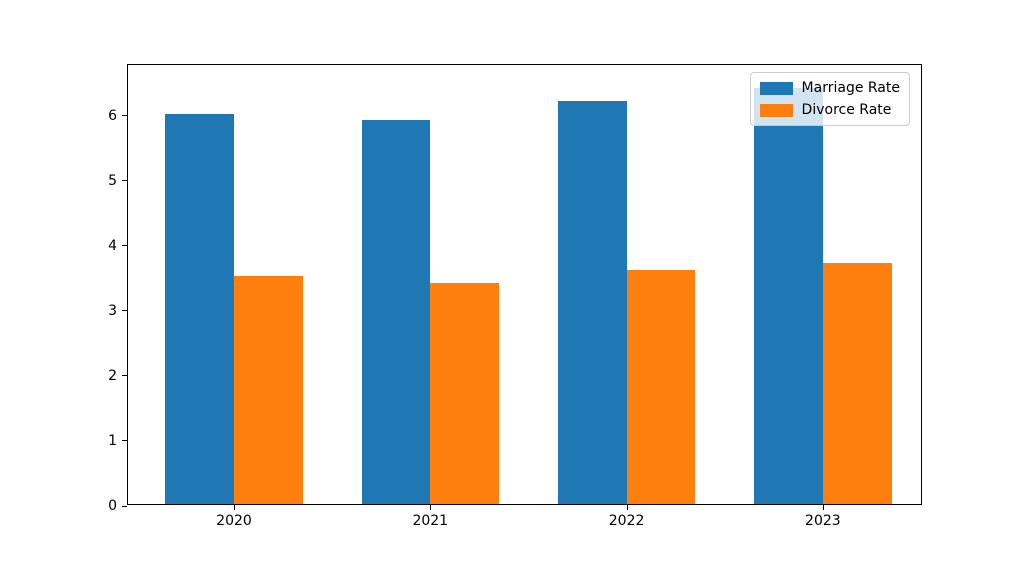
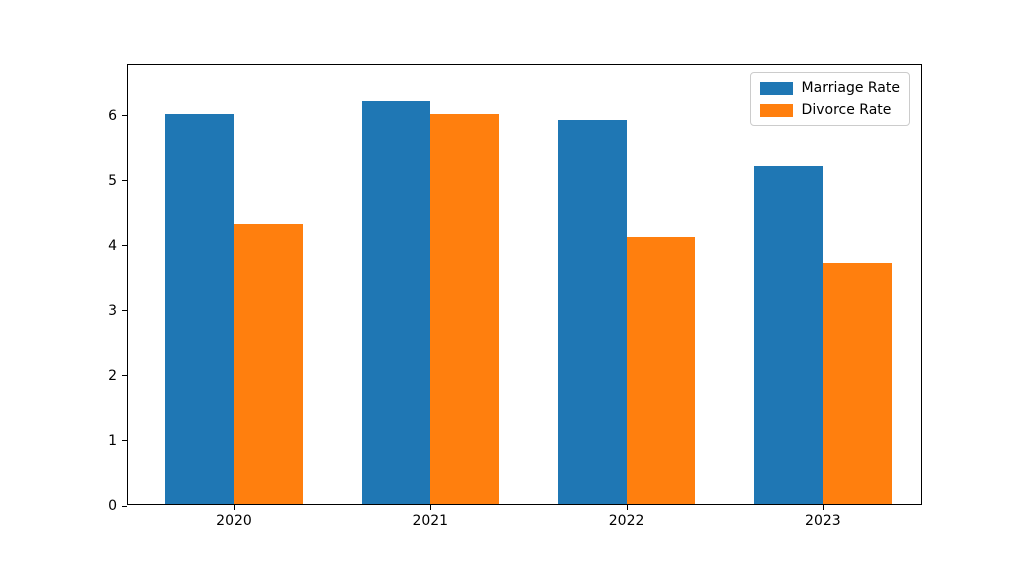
Divorce Rate/2020: 3.5 -> 4.3
Marriage Rate/2021: 5.9 -> 6.2
Divorce Rate/2021: 3.4 -> 6.0
Marriage Rate/2022: 6.2 -> 5.9
Divorce Rate/2022: 3.6 -> 4.1
Marriage Rate/2023: 6.4 -> 5.2
